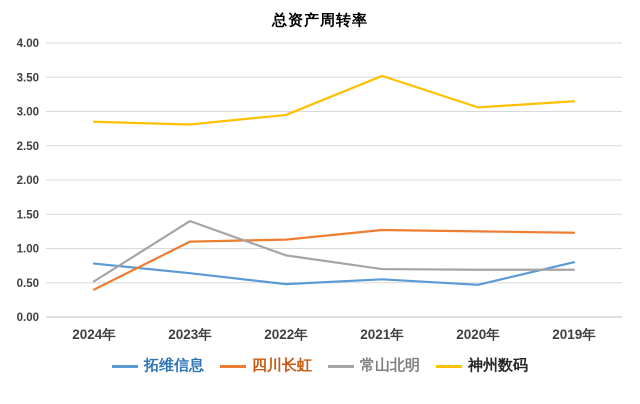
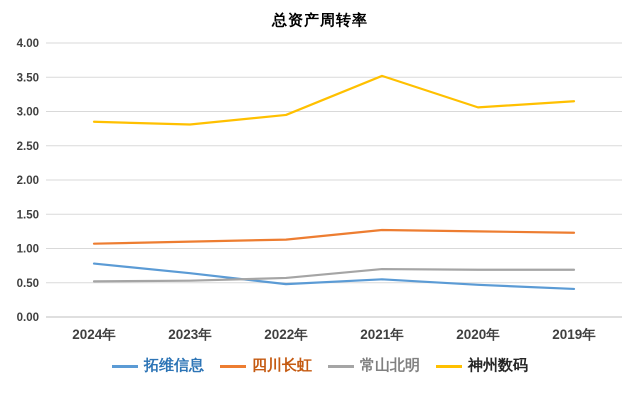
四川长虹/2024年: 0.4 -> 1.1
常山北明/2023年: 1.4 -> 0.5
常山北明/2022年: 0.9 -> 0.6
拓维信息/2019年: 0.8 -> 0.4
